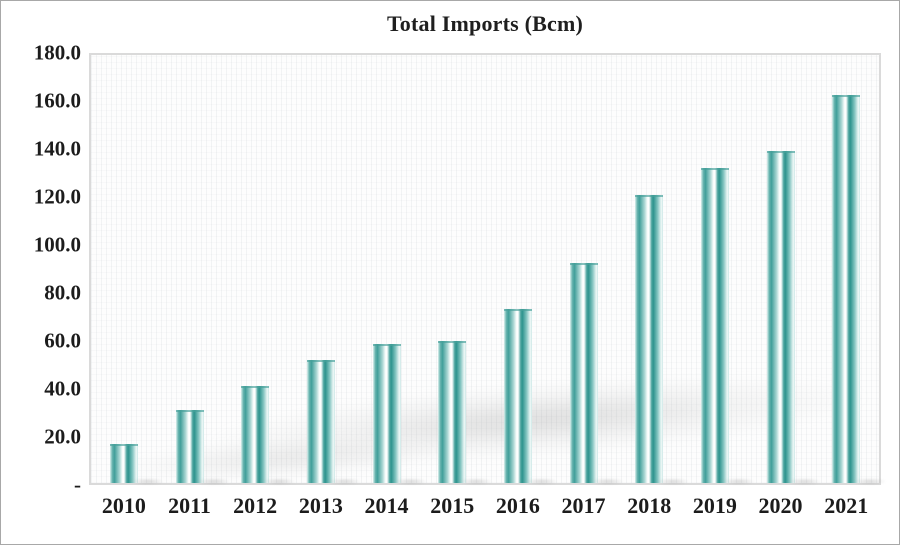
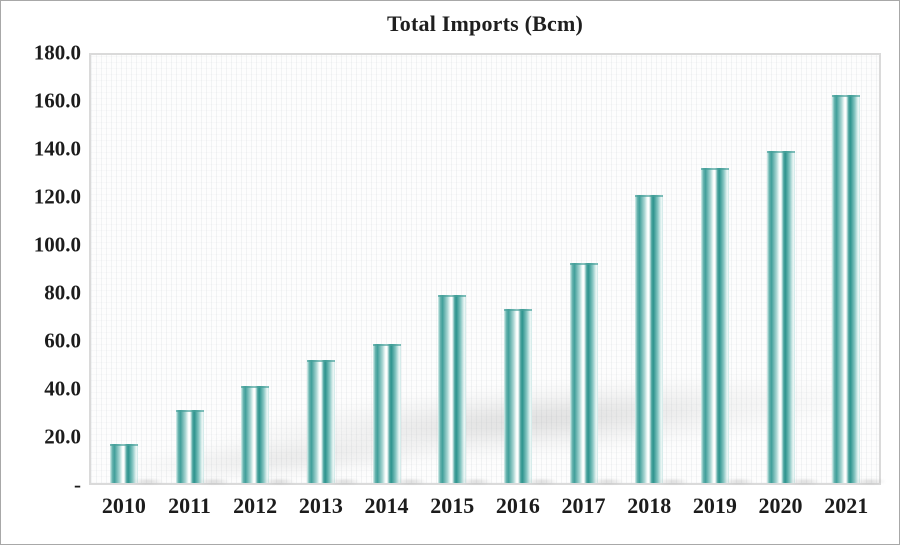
2015: 60 -> 79
